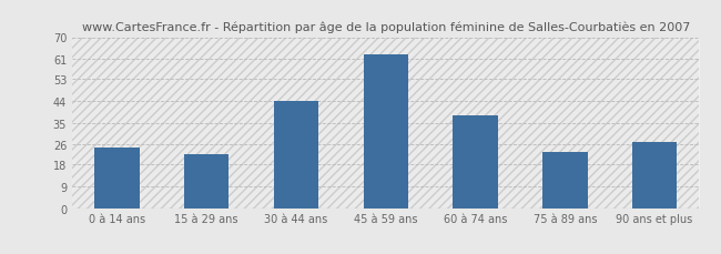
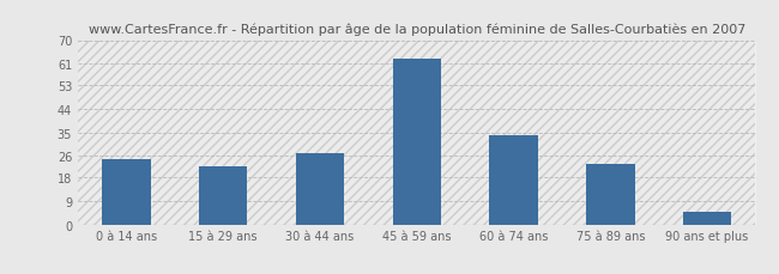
30 à 44 ans: 44 -> 27
60 à 74 ans: 38 -> 34
90 ans et plus: 27 -> 5
